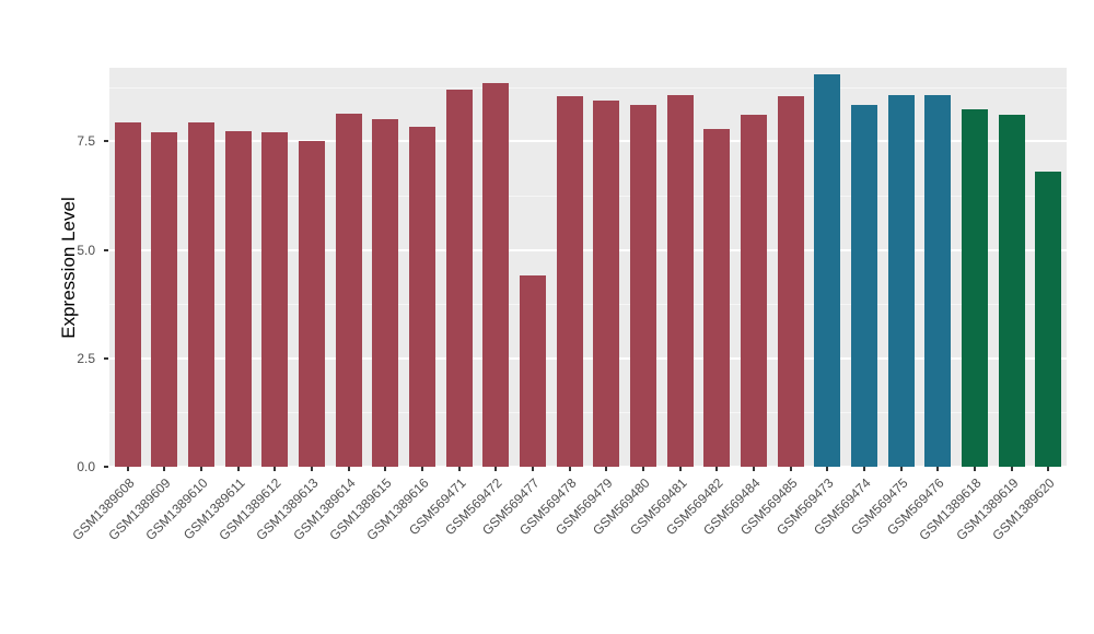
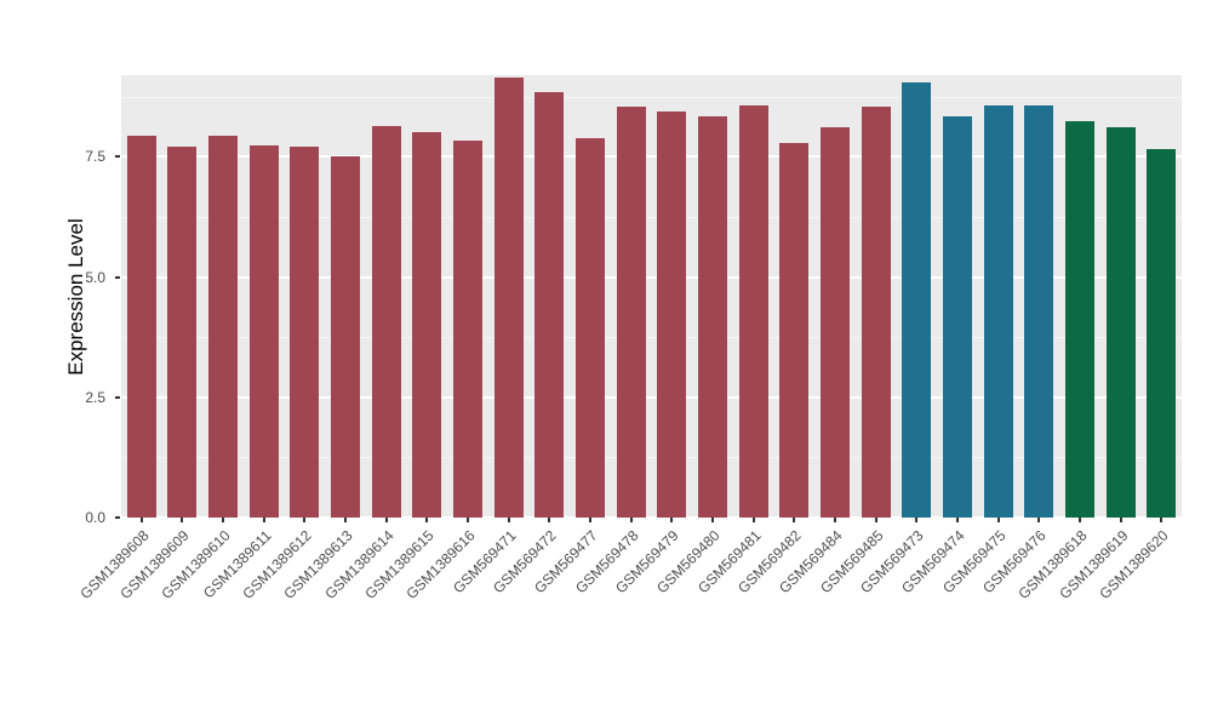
GSM569471: 8.7 -> 9.2
GSM569477: 4.4 -> 7.9
GSM1389620: 6.8 -> 7.7
